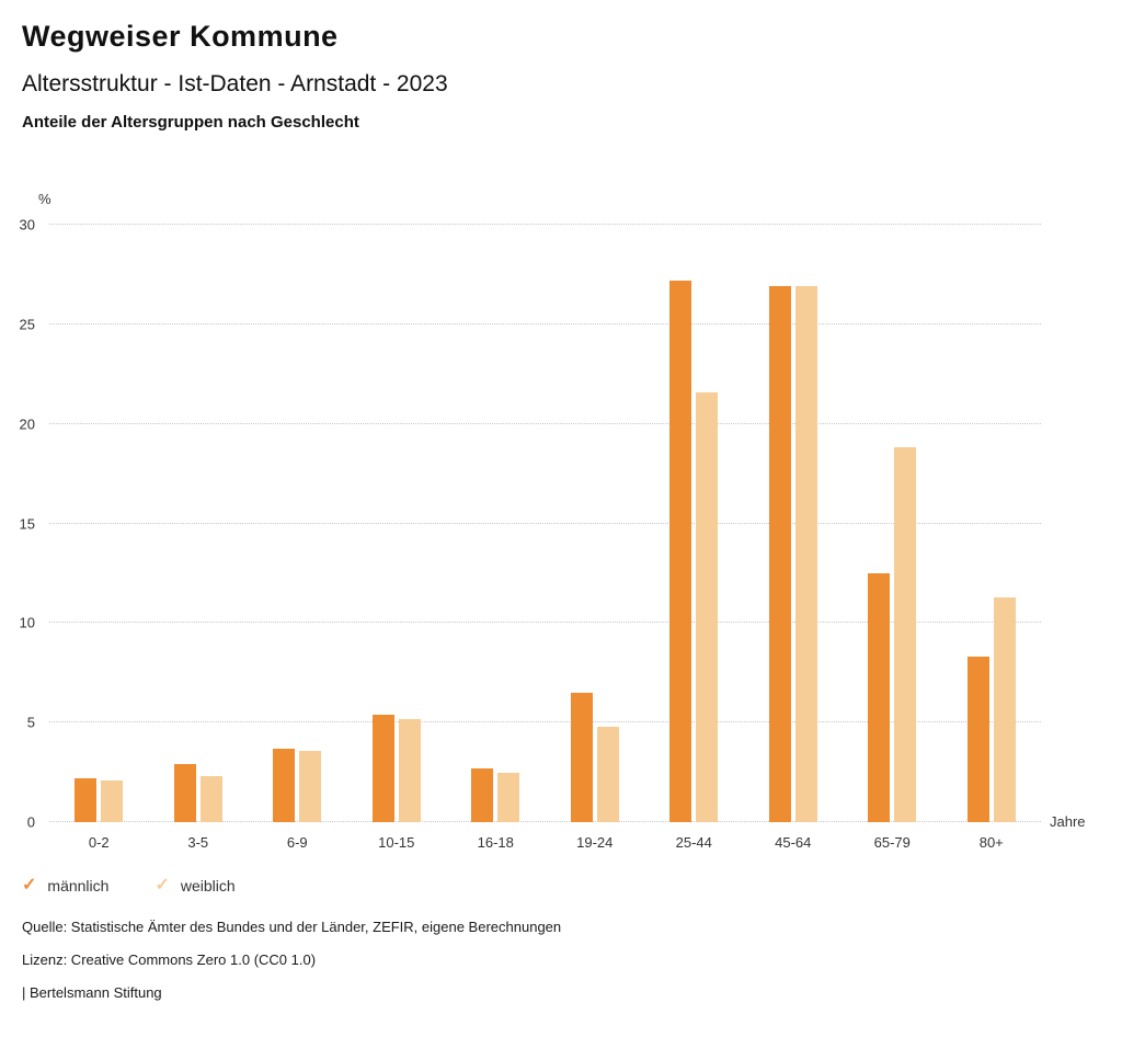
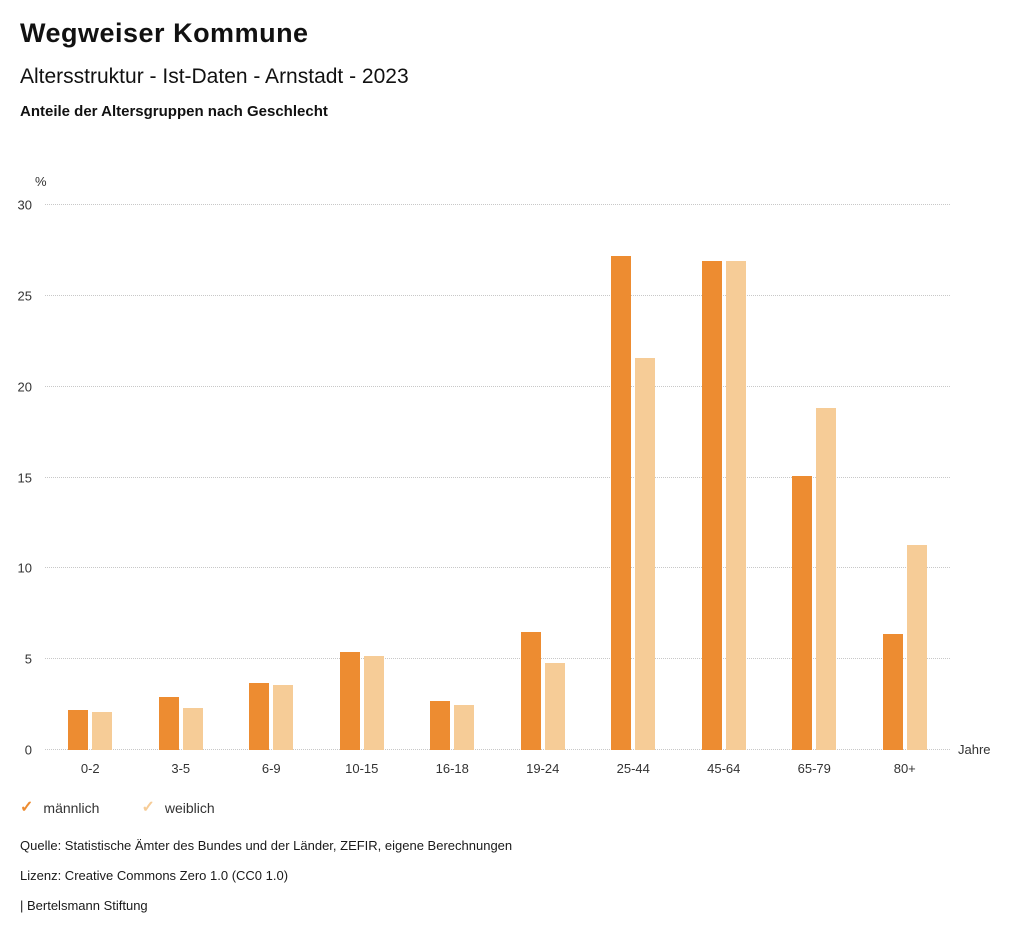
männlich/65-79: 12.5 -> 15.1
männlich/80+: 8.3 -> 6.4
